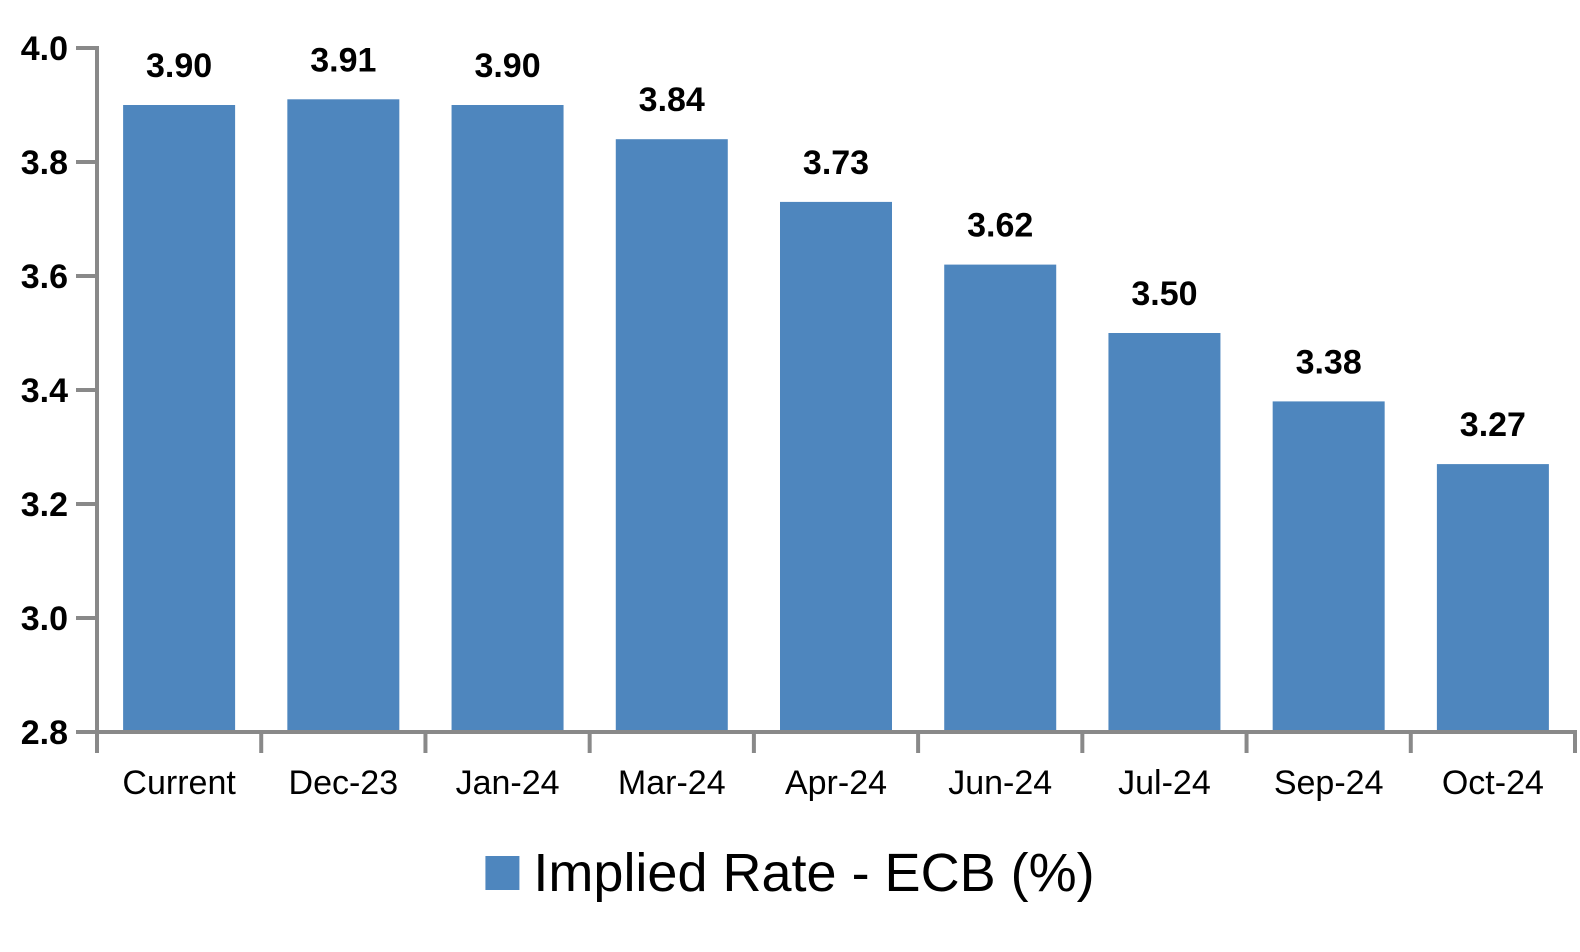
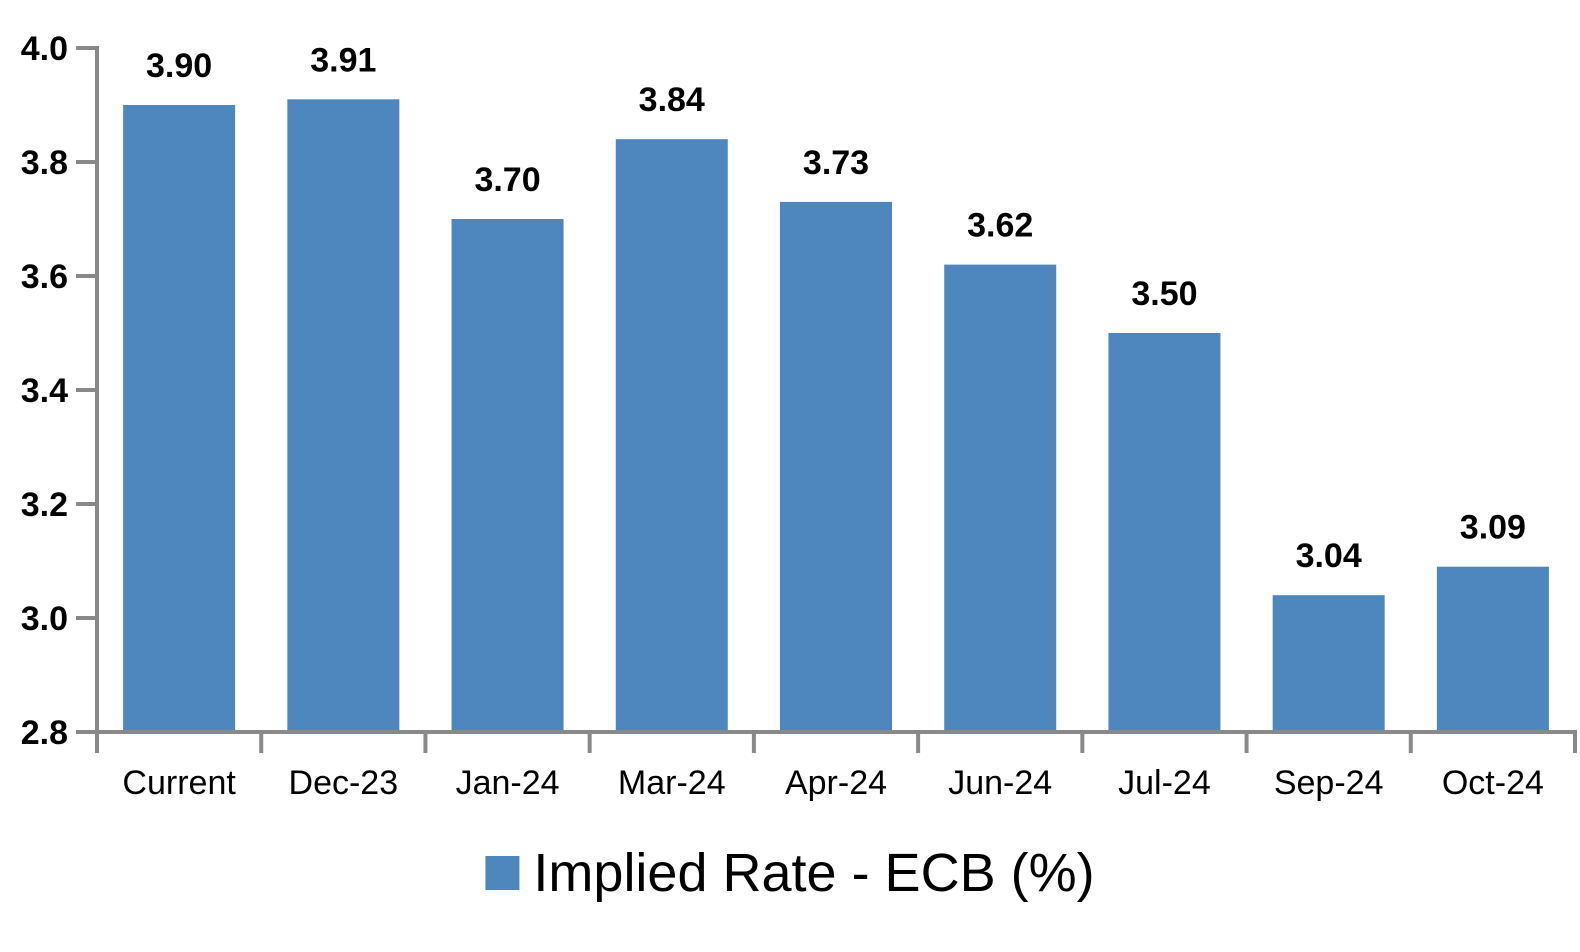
Jan-24: 3.90 -> 3.70
Sep-24: 3.38 -> 3.04
Oct-24: 3.27 -> 3.09
